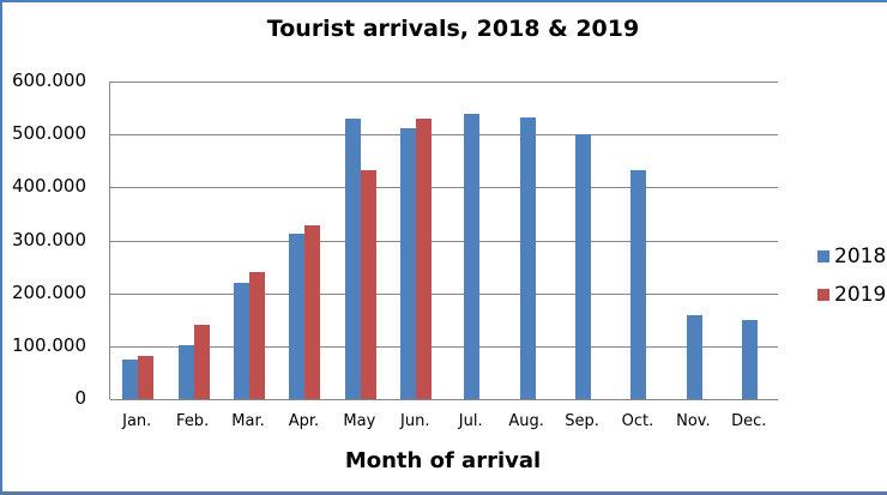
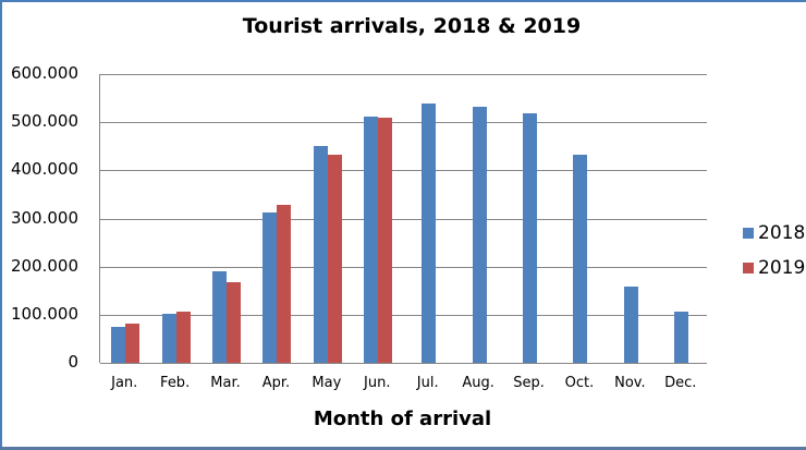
2019/Feb.: 140000 -> 110000
2018/Mar.: 220000 -> 190000
2019/Mar.: 240000 -> 170000
2018/May: 530000 -> 450000
2019/Jun.: 530000 -> 510000
2018/Sep.: 500000 -> 520000
2018/Dec.: 150000 -> 110000
